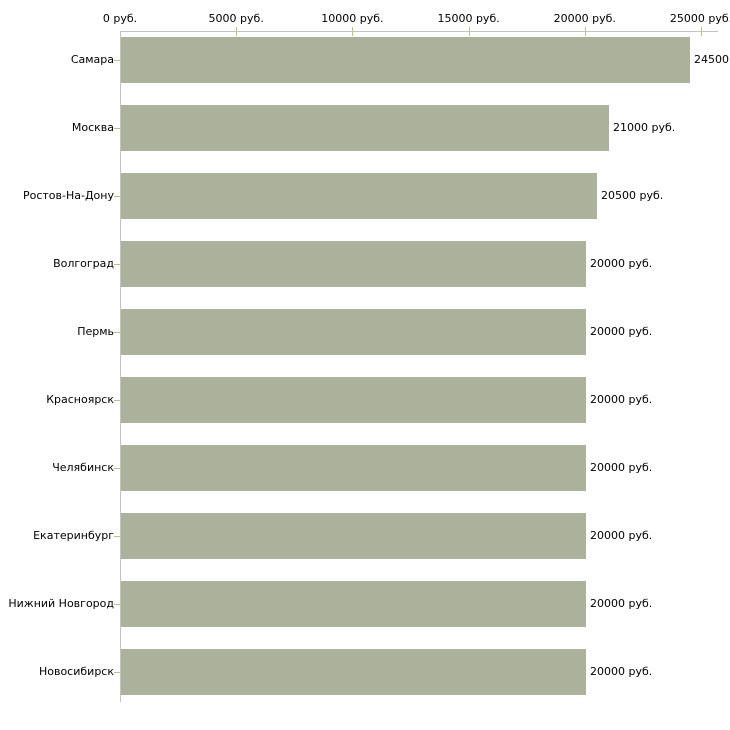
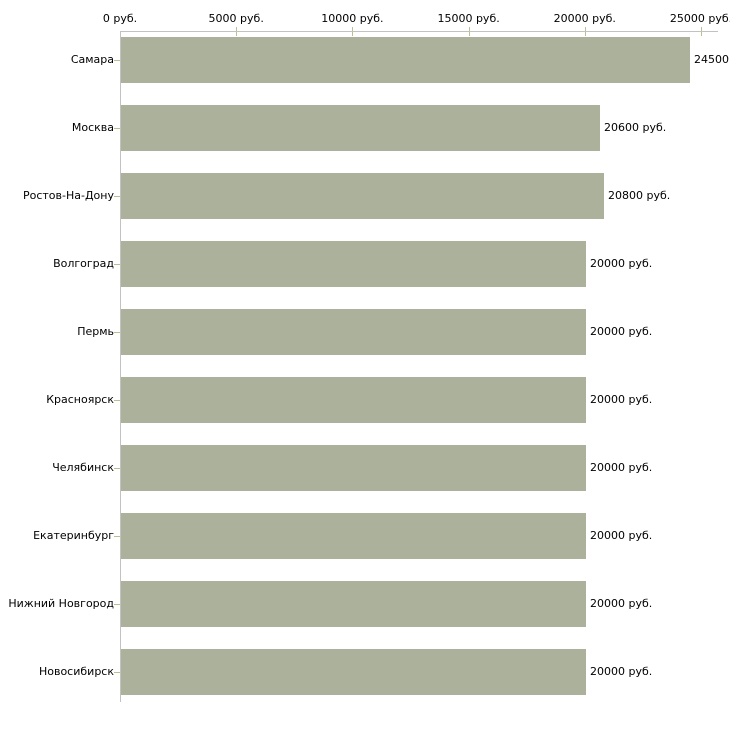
Москва: 21000 -> 20600
Ростов-На-Дону: 20500 -> 20800
